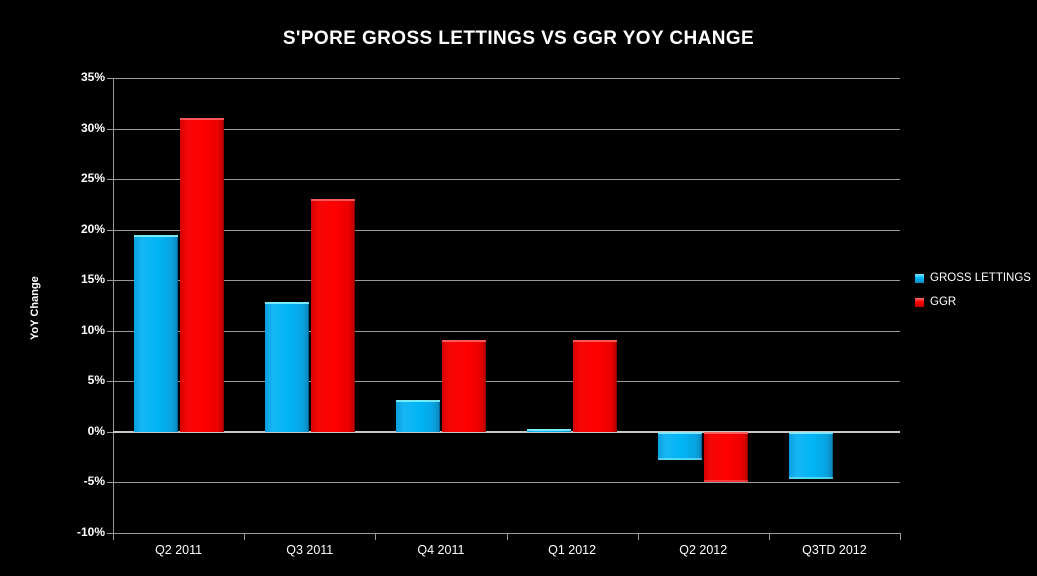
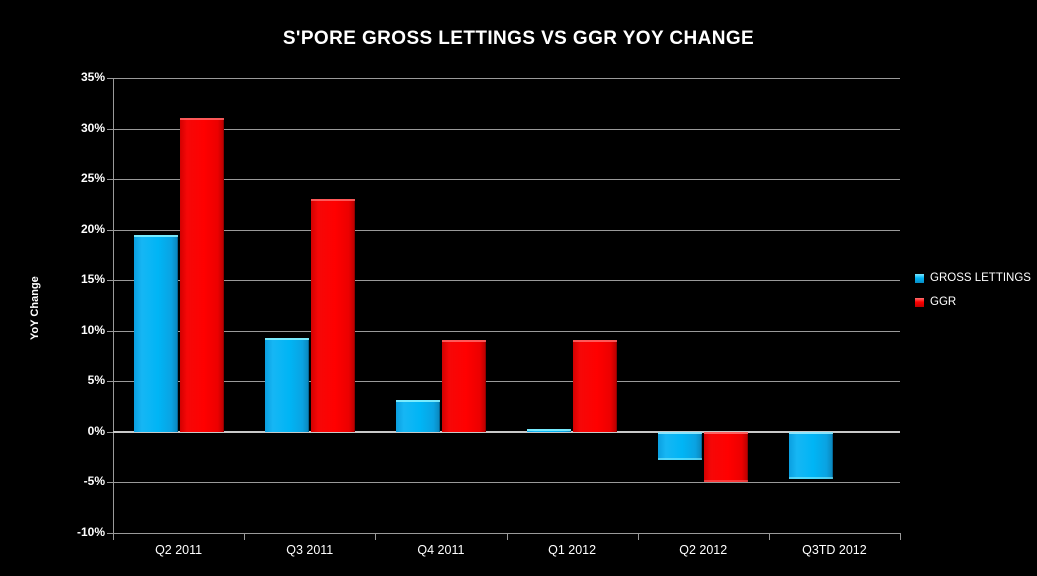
GROSS LETTINGS/Q3 2011: 12.8% -> 9.3%
